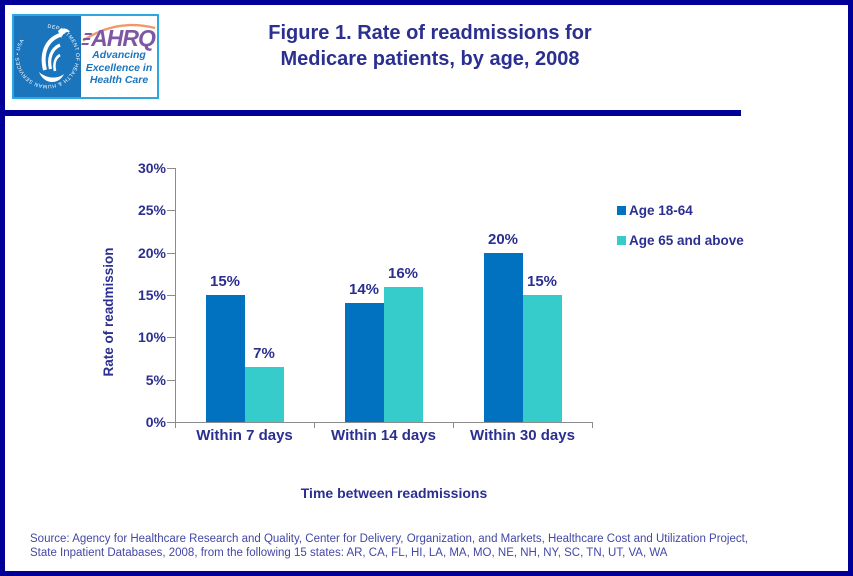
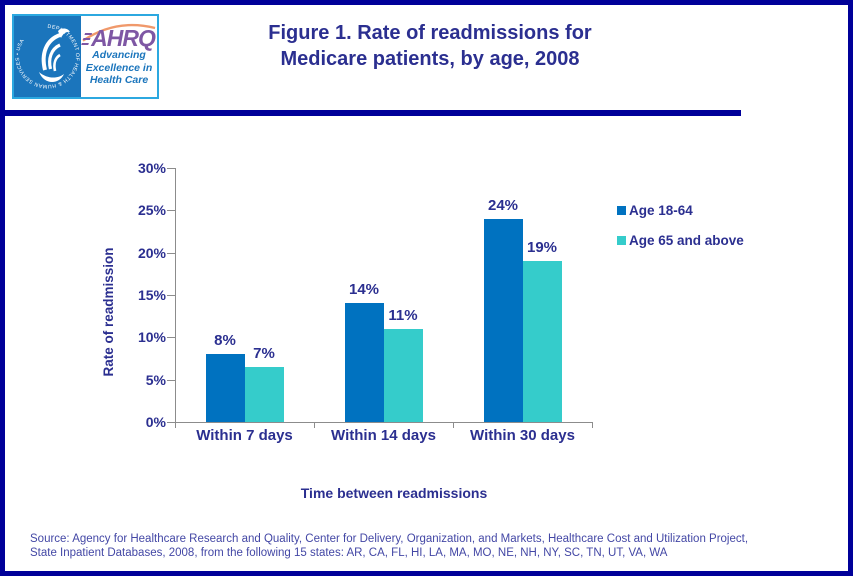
Age 18-64/Within 7 days: 15% -> 8%
Age 65 and above/Within 14 days: 16% -> 11%
Age 18-64/Within 30 days: 20% -> 24%
Age 65 and above/Within 30 days: 15% -> 19%
